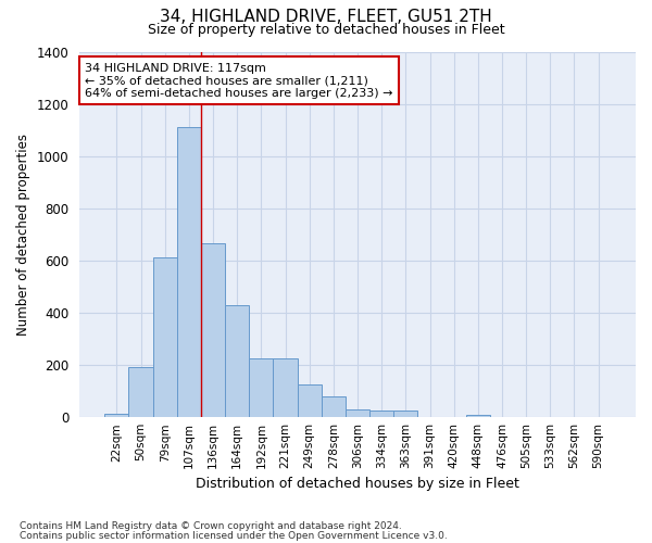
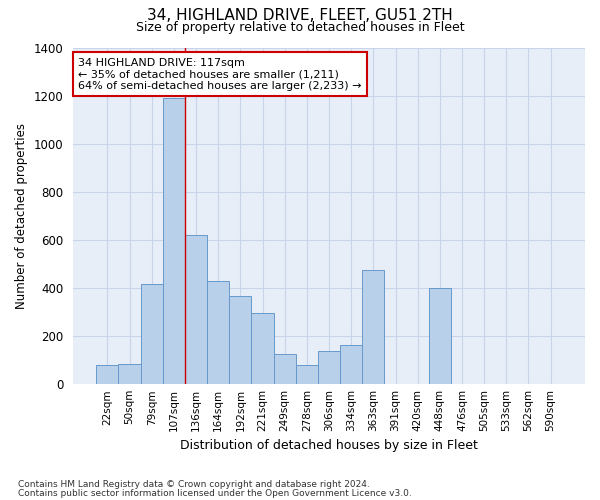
22sqm: 15 -> 80
50sqm: 190 -> 85
79sqm: 610 -> 415
107sqm: 1110 -> 1190
136sqm: 665 -> 620
192sqm: 225 -> 365
221sqm: 225 -> 295
306sqm: 30 -> 140
334sqm: 25 -> 165
363sqm: 25 -> 475
448sqm: 10 -> 400
